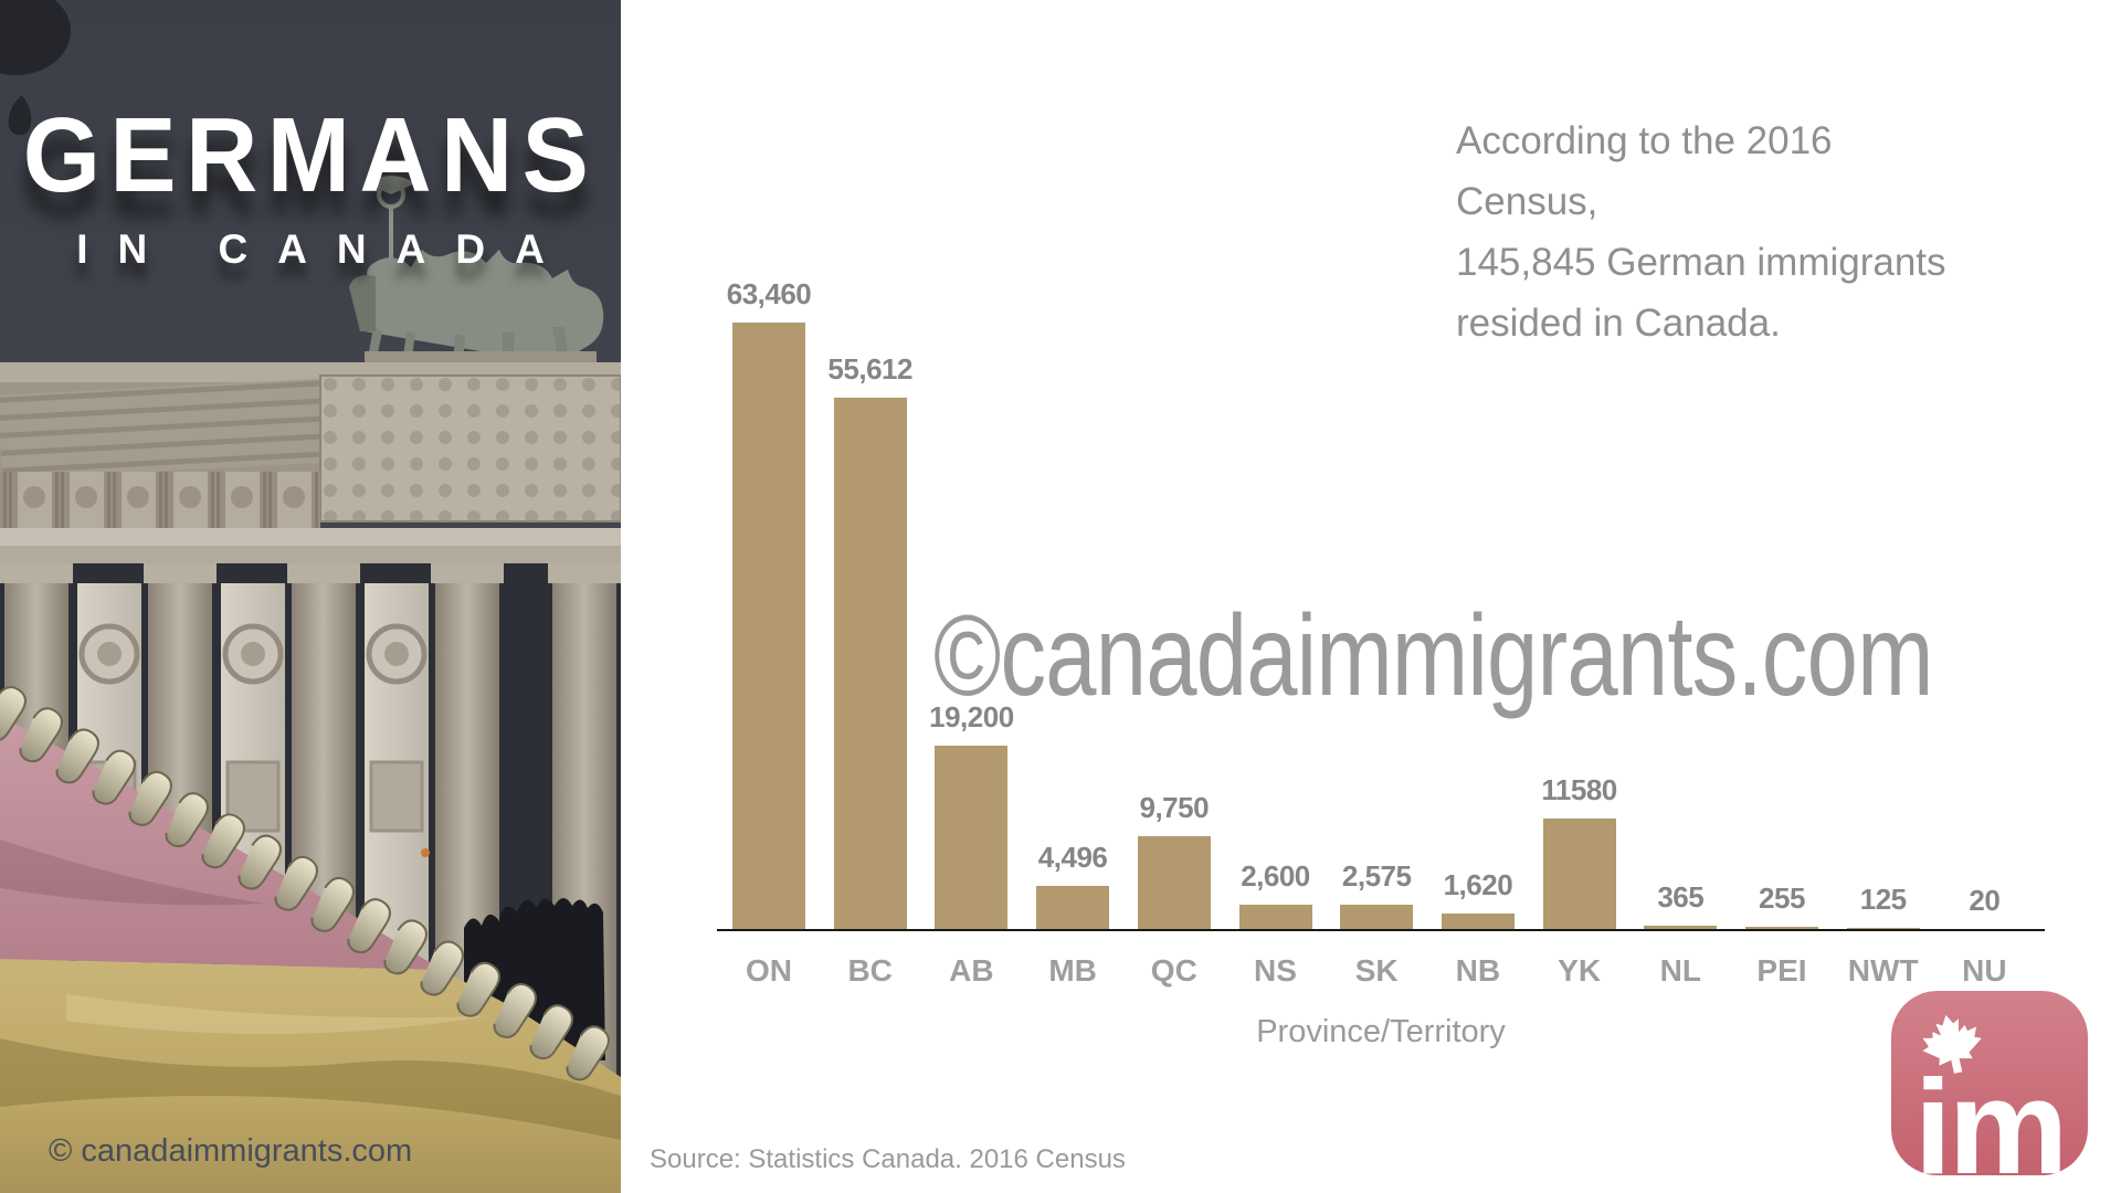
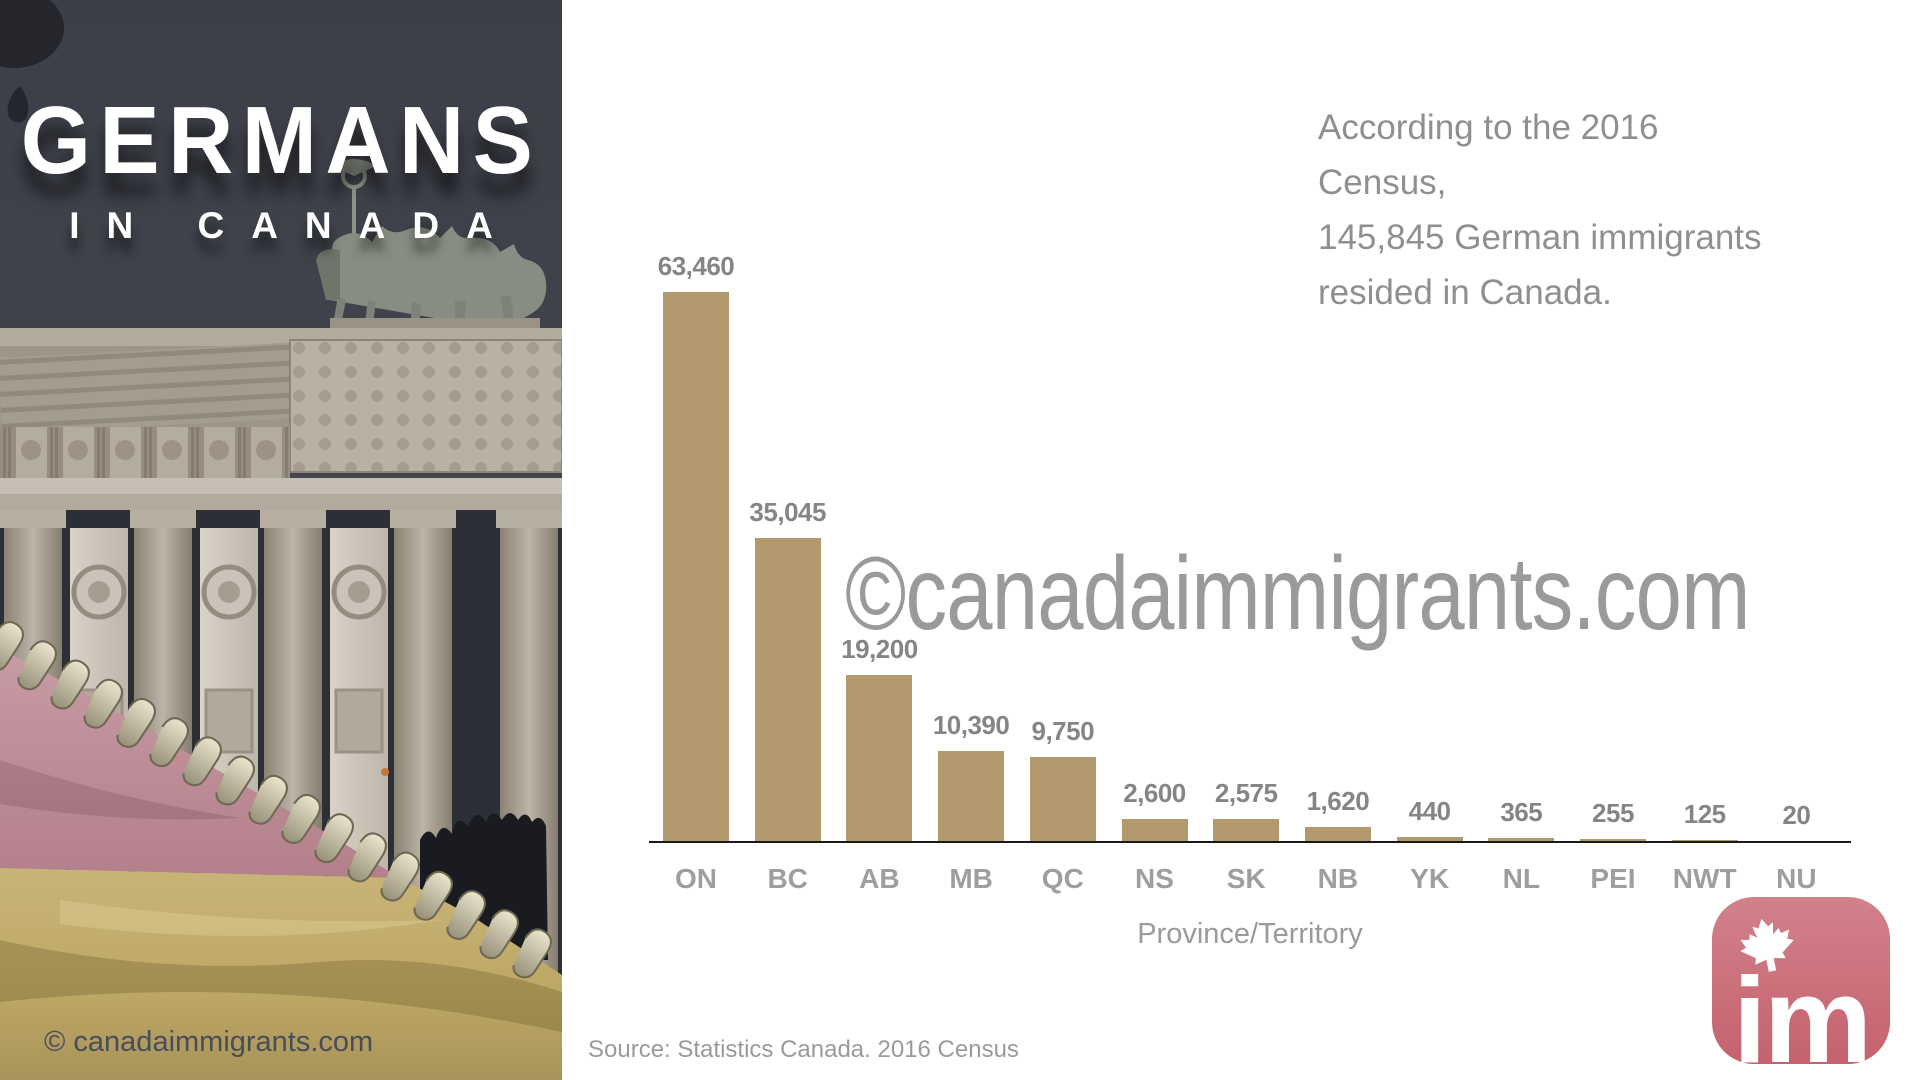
BC: 55,612 -> 35,045
MB: 4,496 -> 10,390
YK: 11580 -> 440
